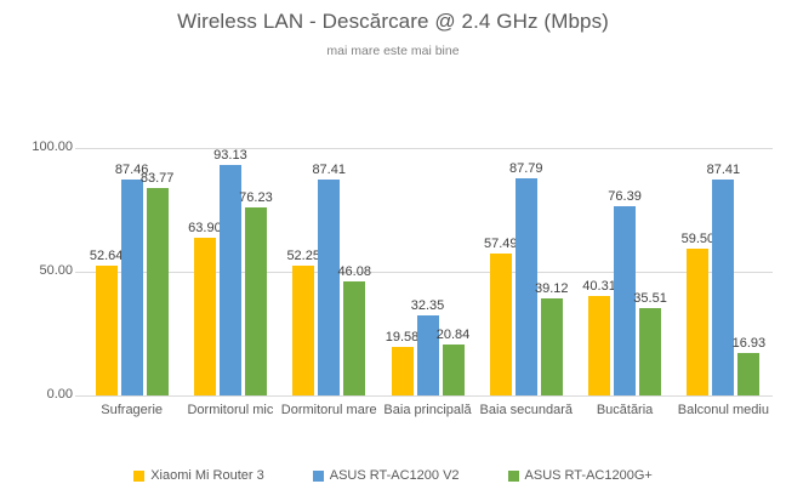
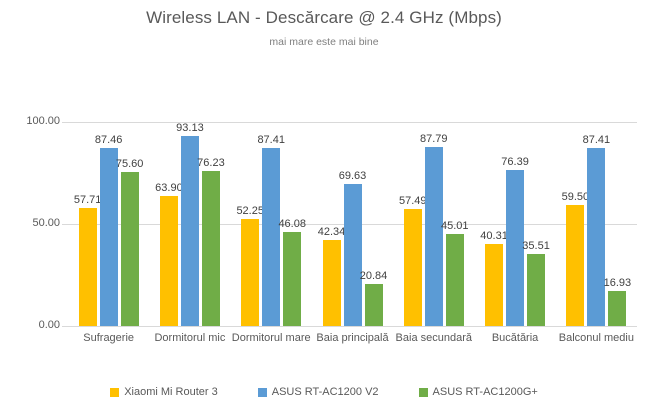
Xiaomi Mi Router 3/Sufragerie: 52.64 -> 57.71
ASUS RT-AC1200G+/Sufragerie: 83.77 -> 75.60
Xiaomi Mi Router 3/Baia principală: 19.58 -> 42.34
ASUS RT-AC1200 V2/Baia principală: 32.35 -> 69.63
ASUS RT-AC1200G+/Baia secundară: 39.12 -> 45.01
